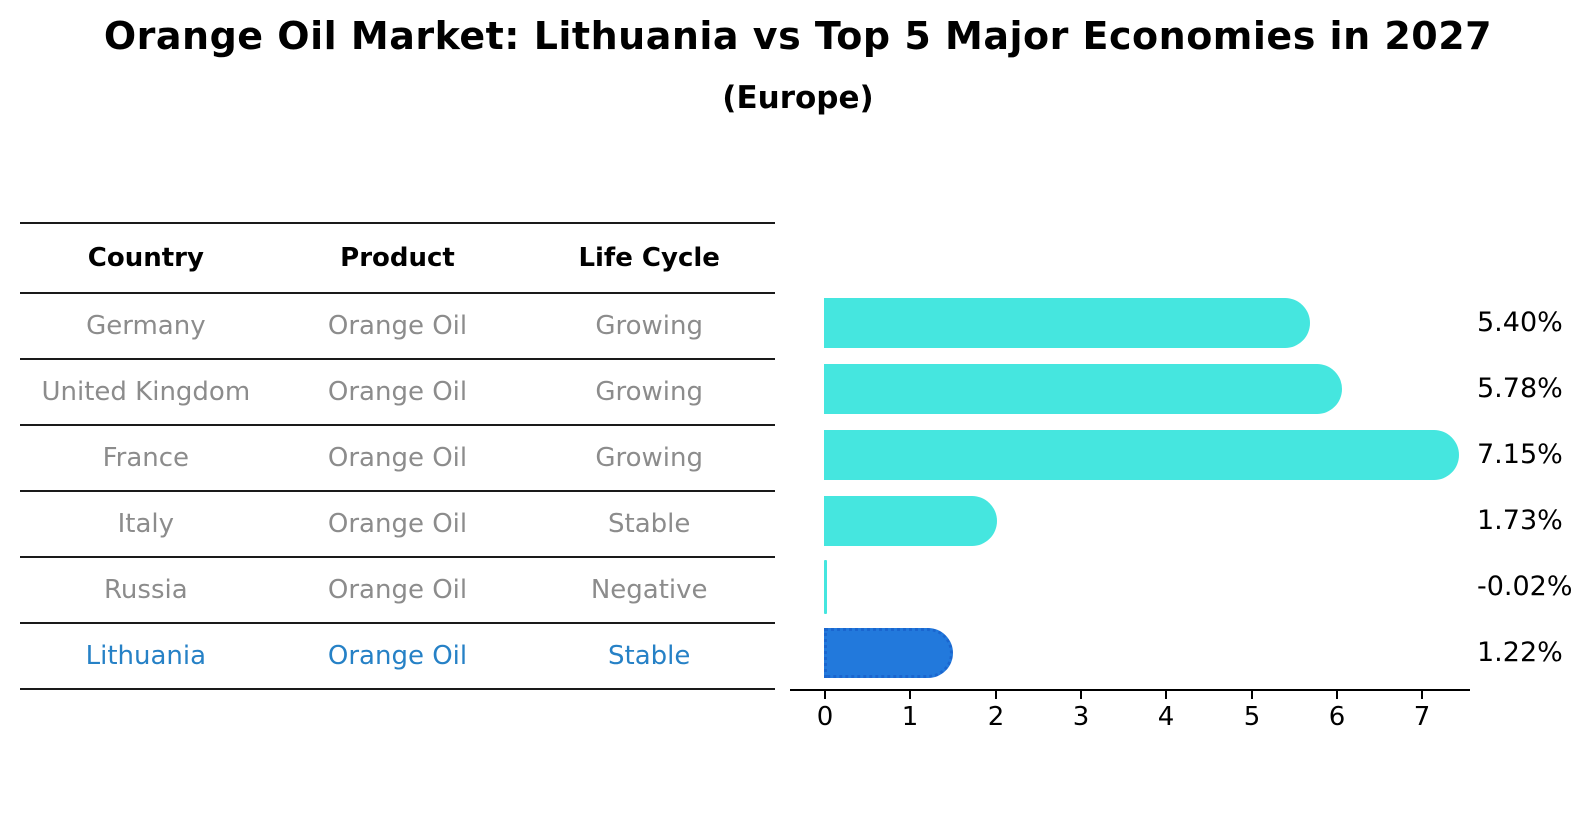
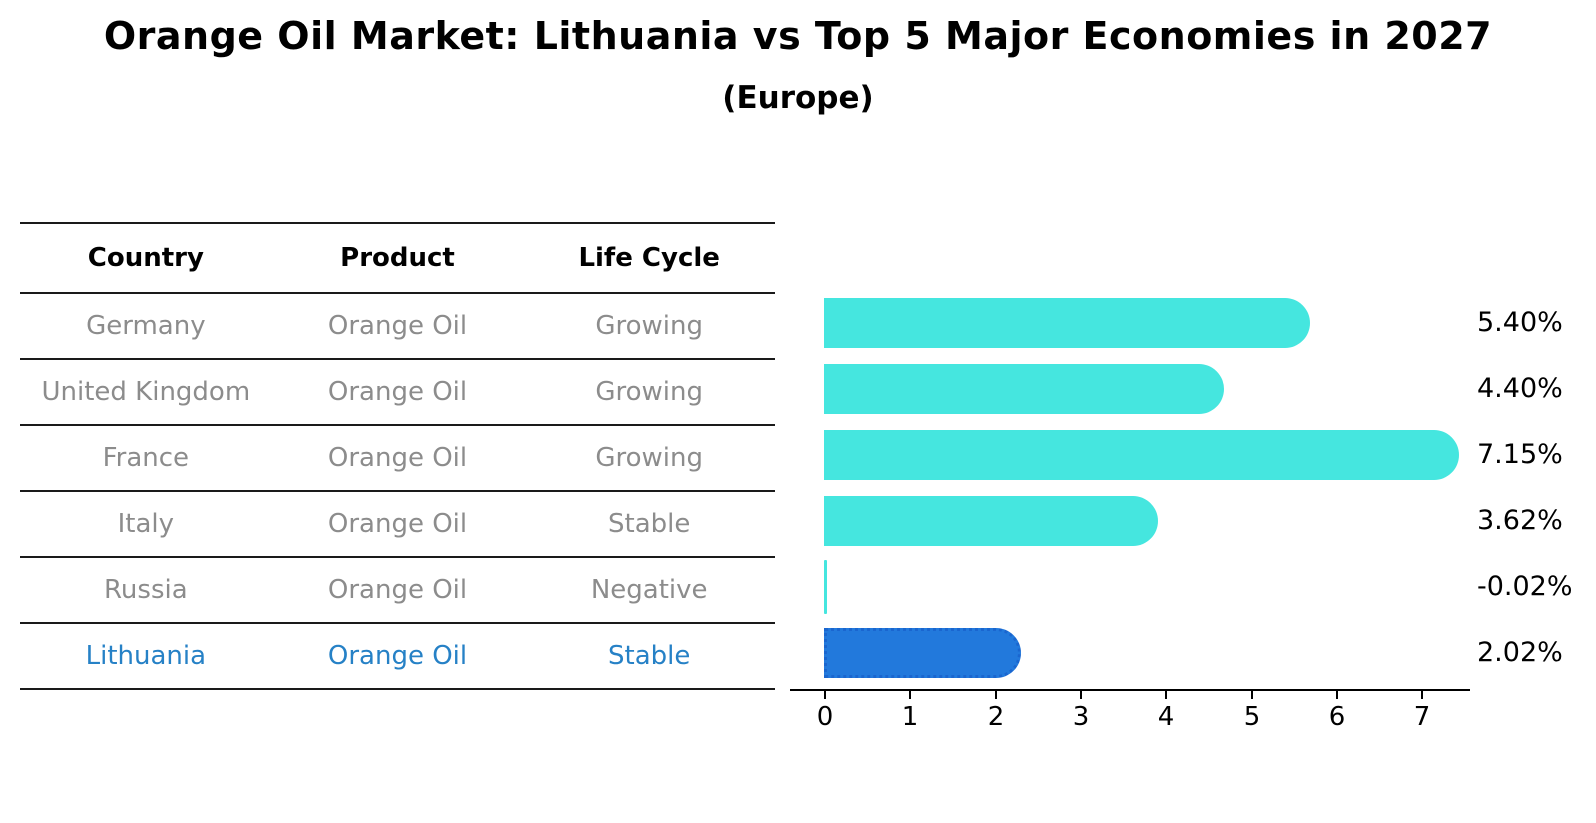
United Kingdom: 5.78% -> 4.40%
Italy: 1.73% -> 3.62%
Lithuania: 1.22% -> 2.02%
